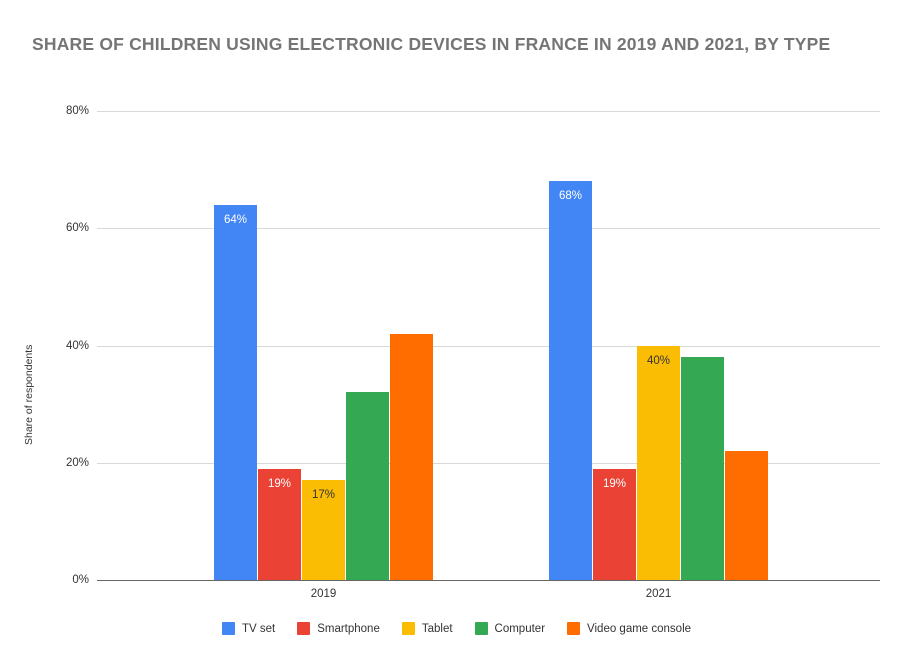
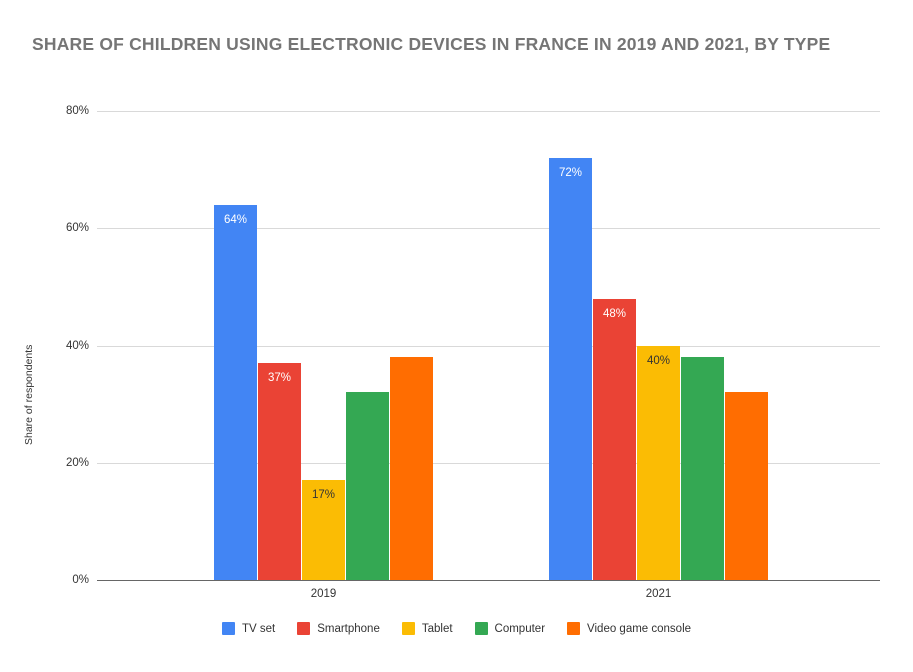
Smartphone/2019: 19% -> 37%
Video game console/2019: 42% -> 38%
TV set/2021: 68% -> 72%
Smartphone/2021: 19% -> 48%
Video game console/2021: 22% -> 32%
